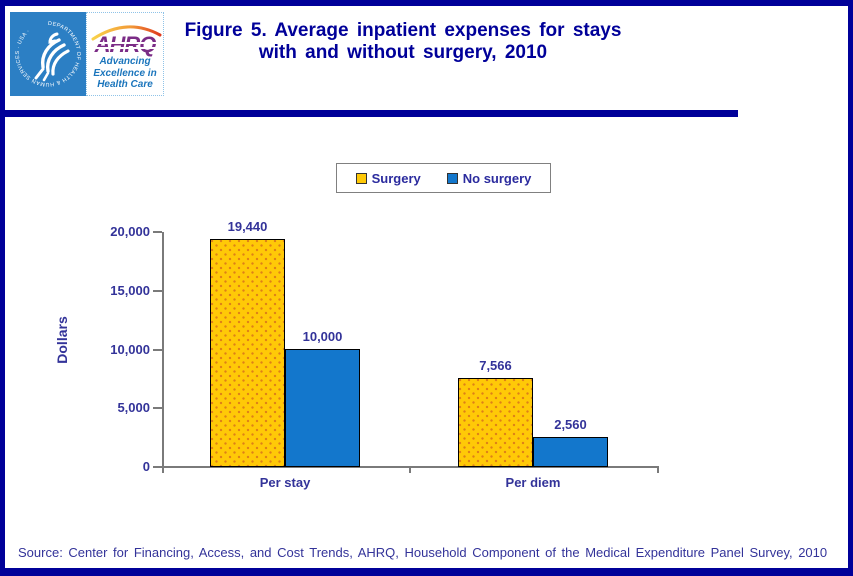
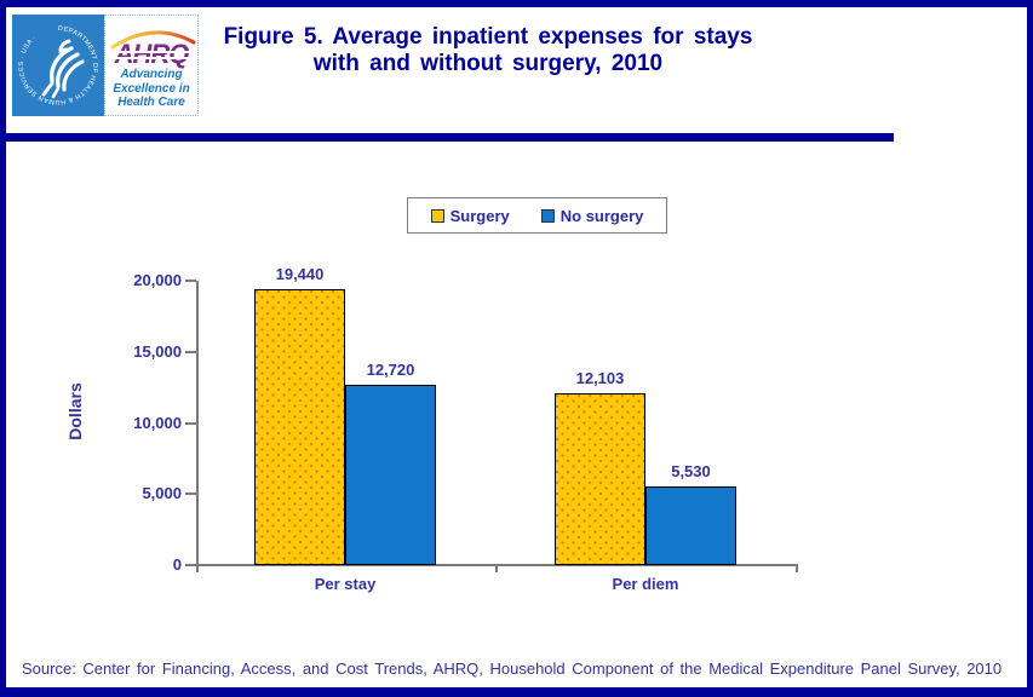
No surgery/Per stay: 10,000 -> 12,720
Surgery/Per diem: 7,566 -> 12,103
No surgery/Per diem: 2,560 -> 5,530
